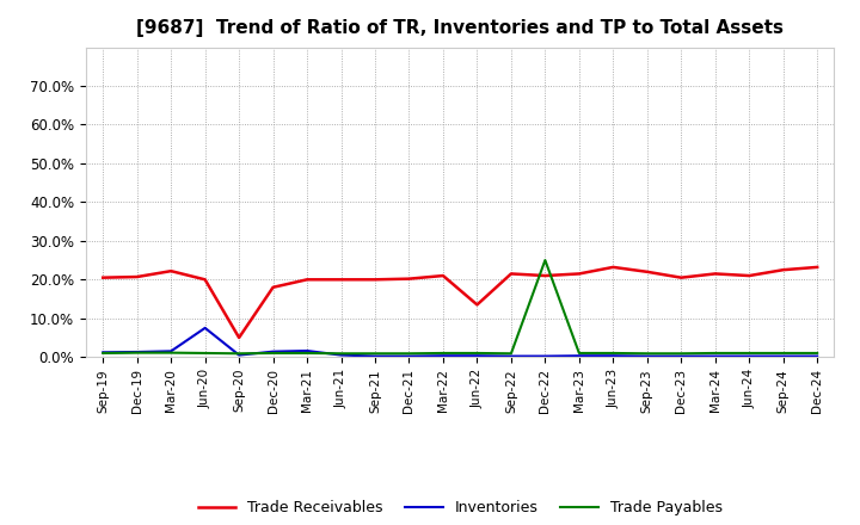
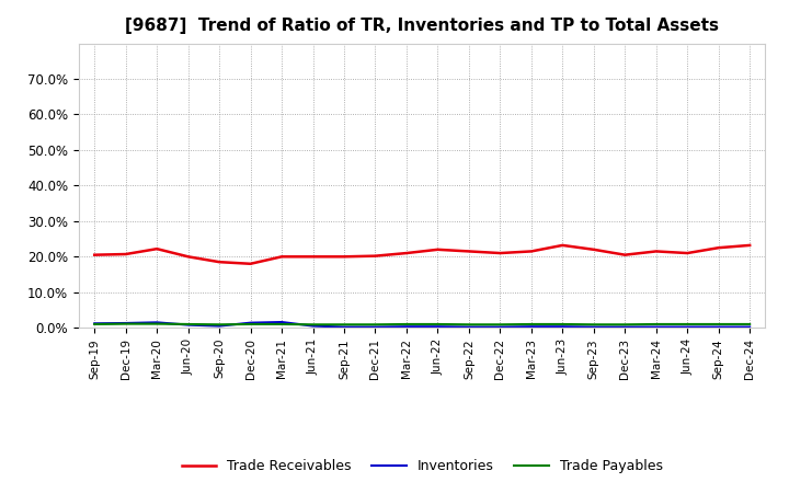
Inventories/Jun-20: 7.5% -> 0.8%
Trade Receivables/Sep-20: 5.0% -> 18.5%
Trade Receivables/Jun-22: 13.5% -> 22.0%
Trade Payables/Dec-22: 25.0% -> 0.9%
